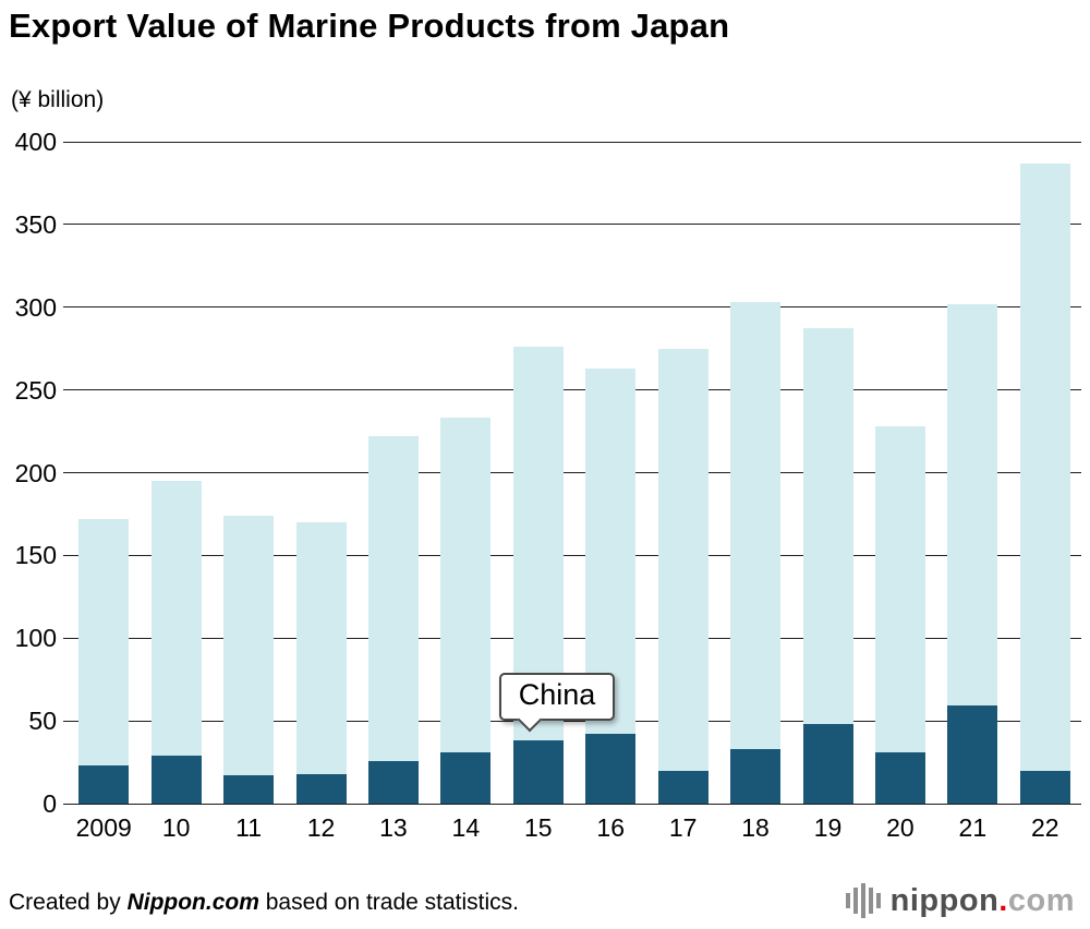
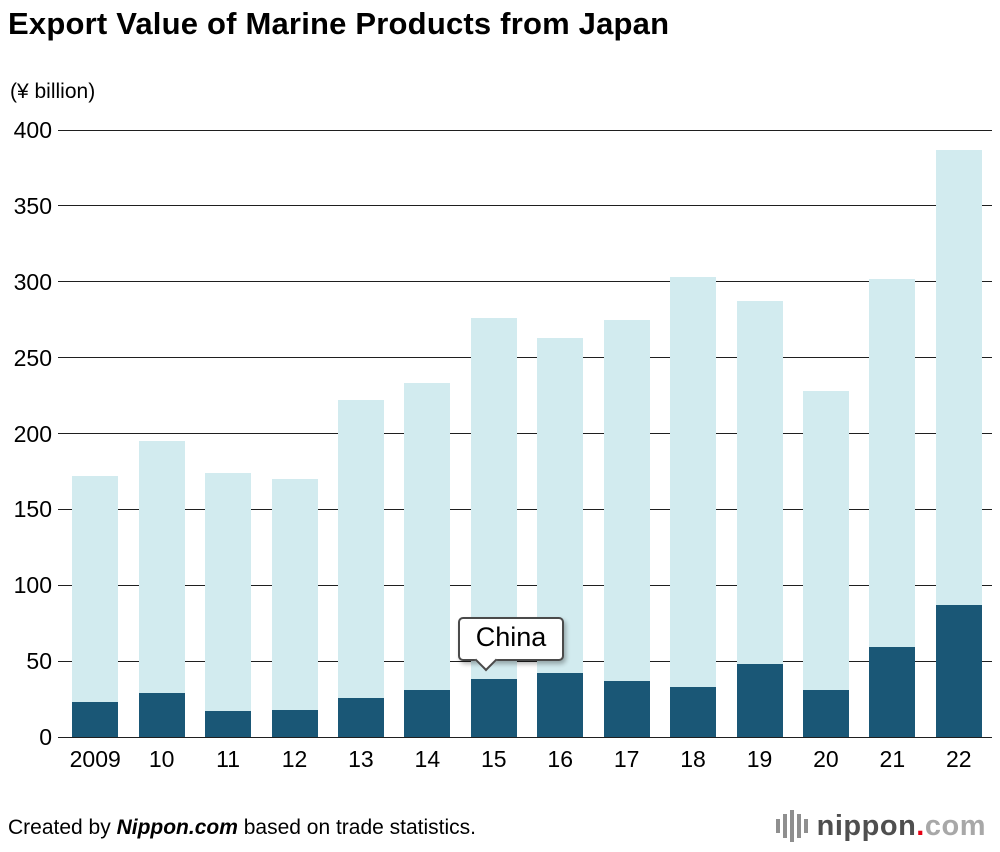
China/17: 20 -> 37
China/22: 20 -> 87
